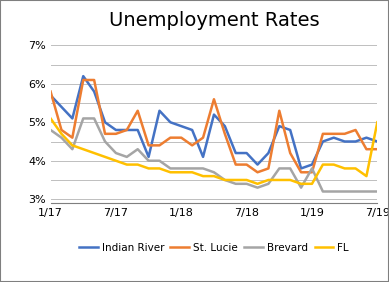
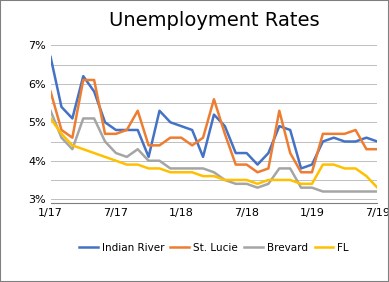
Indian River/1/17: 5.7% -> 6.7%
Brevard/1/17: 4.8% -> 5.3%
Brevard/1/19: 3.8% -> 3.3%
FL/7/19: 5.0% -> 3.3%
